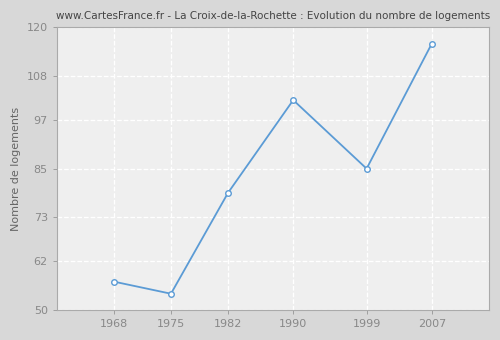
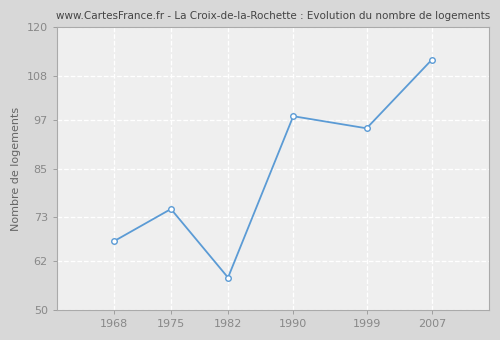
1968: 57 -> 67
1975: 54 -> 75
1982: 79 -> 58
1990: 102 -> 98
1999: 85 -> 95
2007: 116 -> 112
